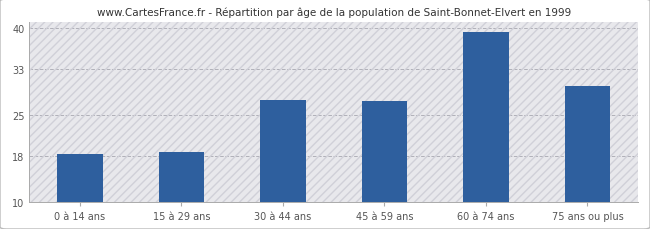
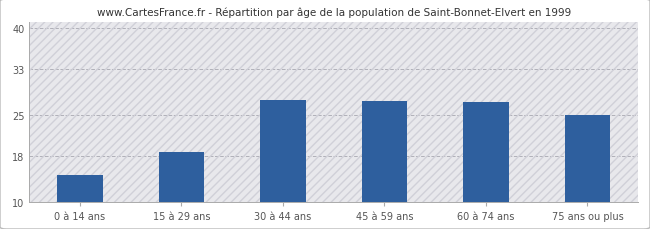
0 à 14 ans: 18.3 -> 14.6
60 à 74 ans: 39.3 -> 27.2
75 ans ou plus: 30.0 -> 25.0
